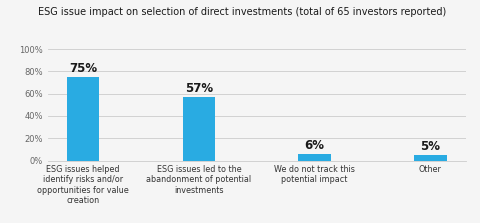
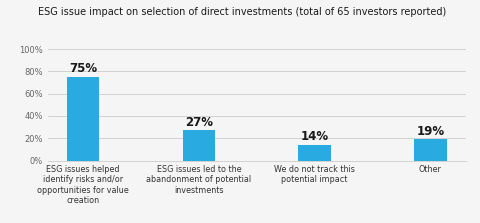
ESG issues led to the abandonment of potential investments: 57% -> 27%
We do not track this potential impact: 6% -> 14%
Other: 5% -> 19%
